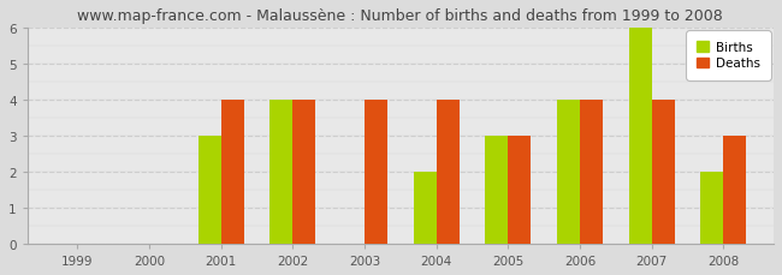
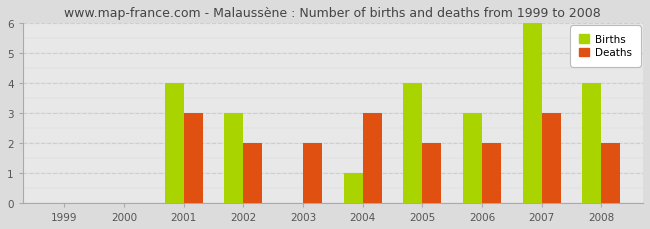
Births/2001: 3 -> 4
Deaths/2001: 4 -> 3
Births/2002: 4 -> 3
Deaths/2002: 4 -> 2
Deaths/2003: 4 -> 2
Births/2004: 2 -> 1
Deaths/2004: 4 -> 3
Births/2005: 3 -> 4
Deaths/2005: 3 -> 2
Births/2006: 4 -> 3
Deaths/2006: 4 -> 2
Deaths/2007: 4 -> 3
Births/2008: 2 -> 4
Deaths/2008: 3 -> 2
